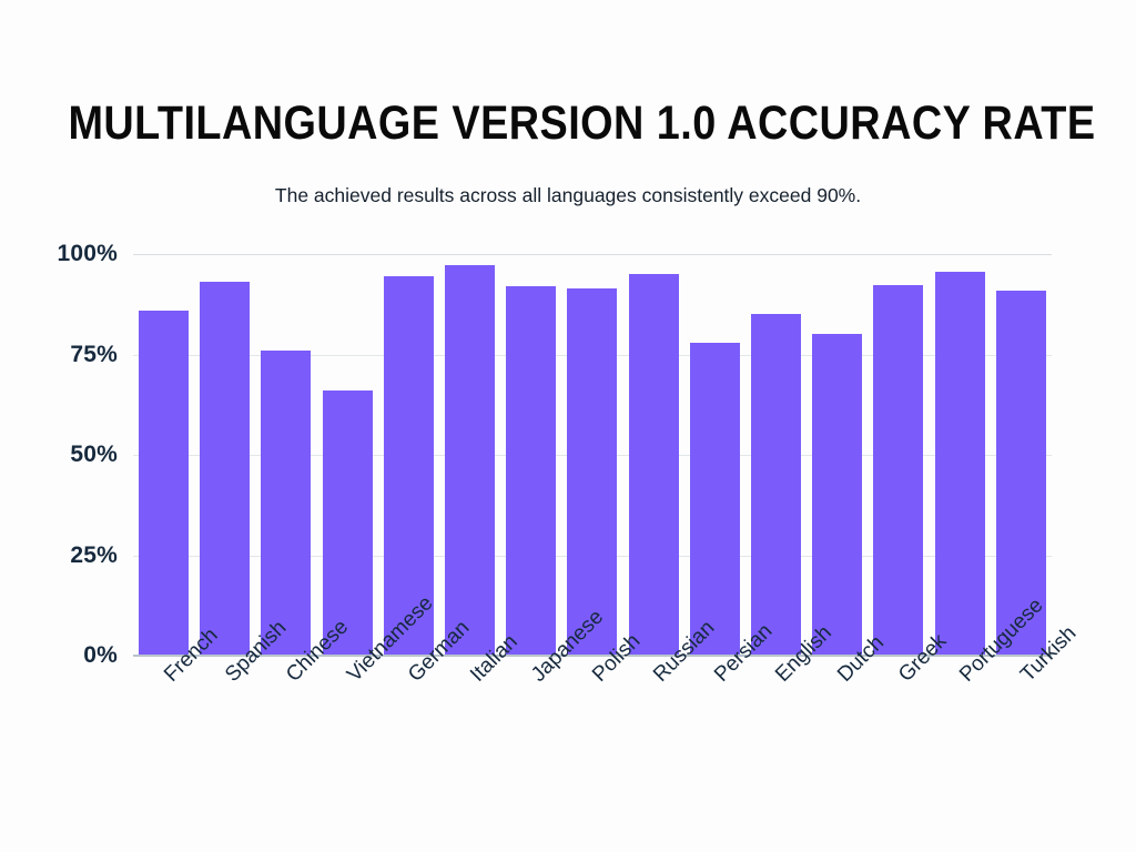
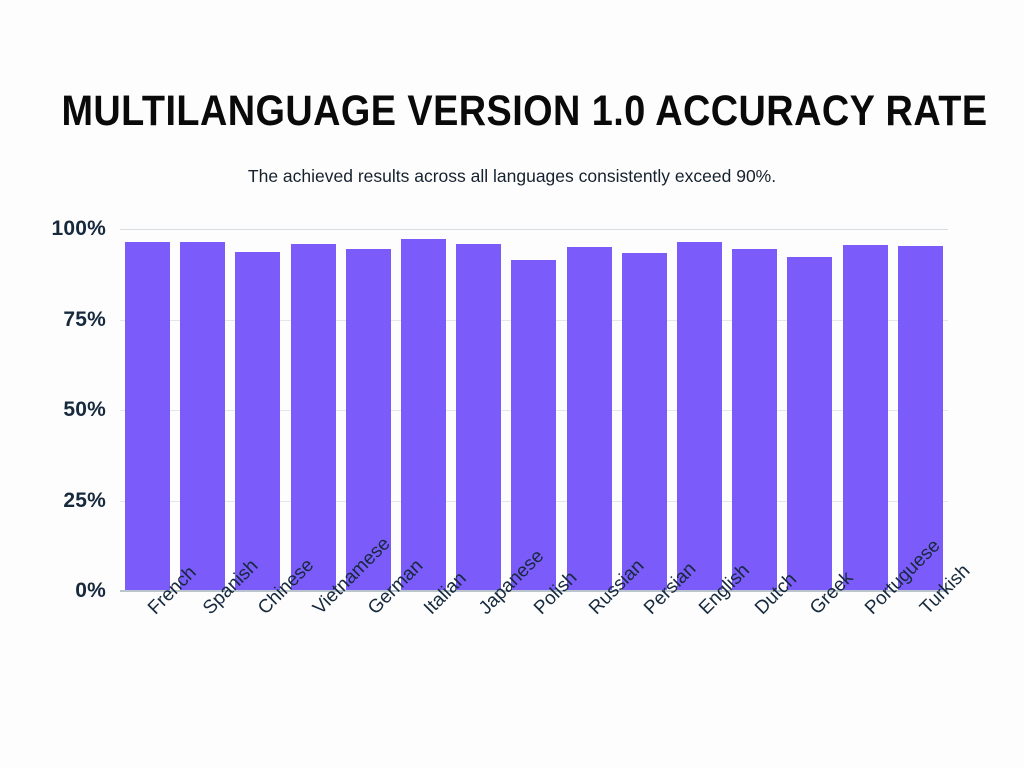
French: 86% -> 96%
Spanish: 93% -> 96%
Chinese: 76% -> 94%
Vietnamese: 66% -> 96%
Japanese: 92% -> 96%
Persian: 78% -> 93%
English: 85% -> 96%
Dutch: 80% -> 94%
Turkish: 91% -> 95%
